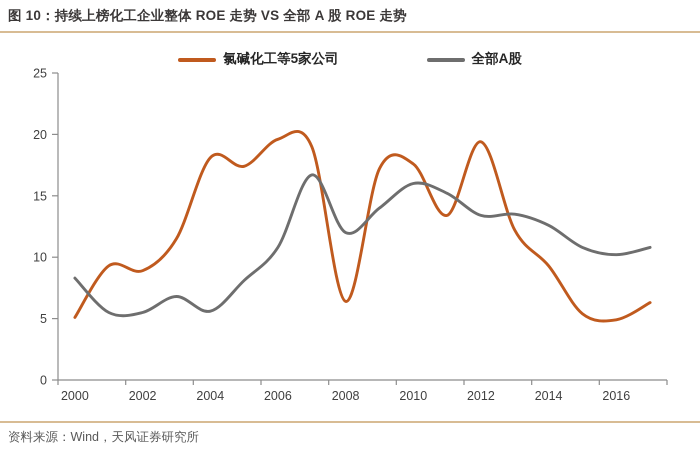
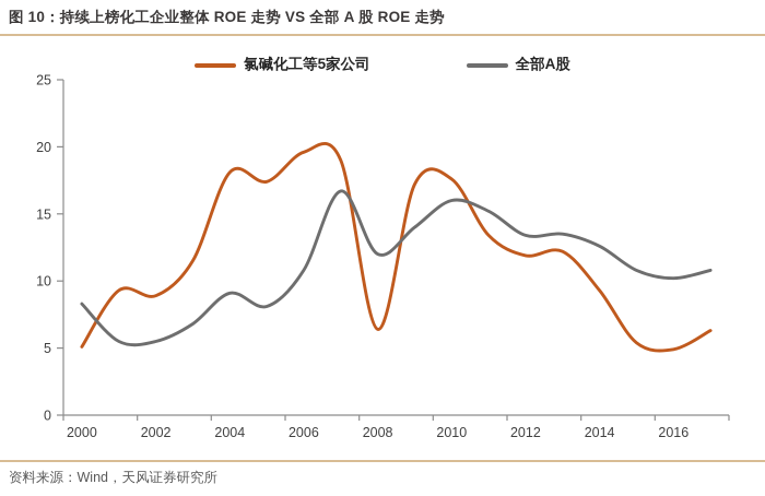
全部A股/2004: 5.6 -> 9.1
氯碱化工等5家公司/2012: 19.4 -> 11.9
